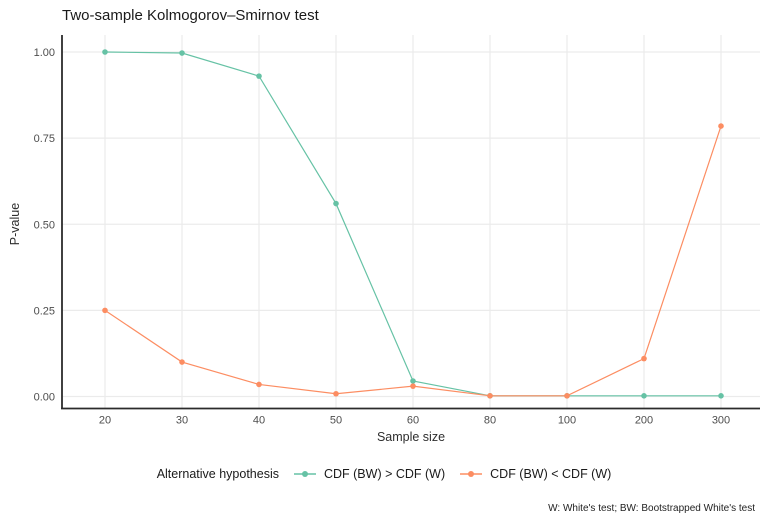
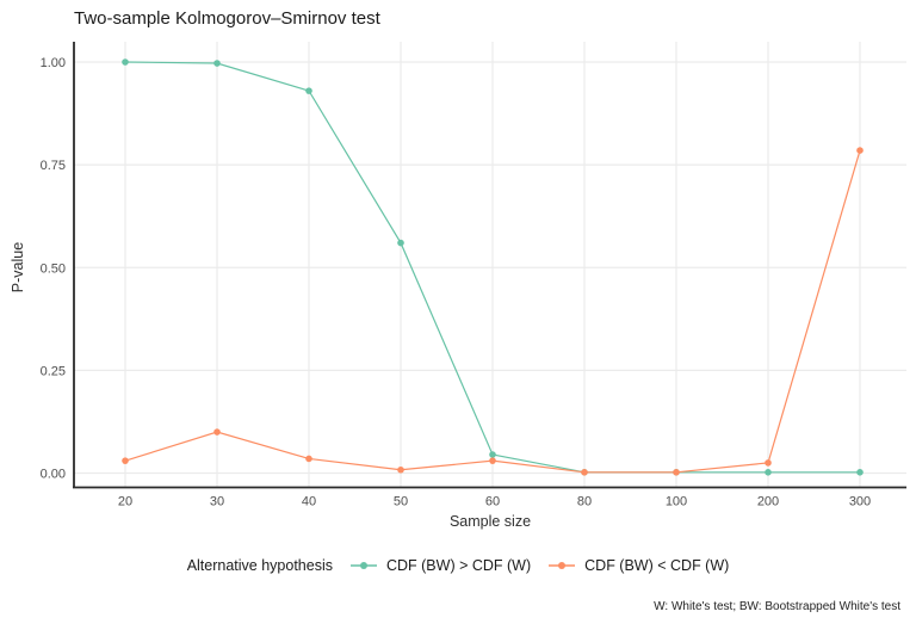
CDF (BW) < CDF (W)/20: 0.25 -> 0.03
CDF (BW) < CDF (W)/200: 0.11 -> 0.03
